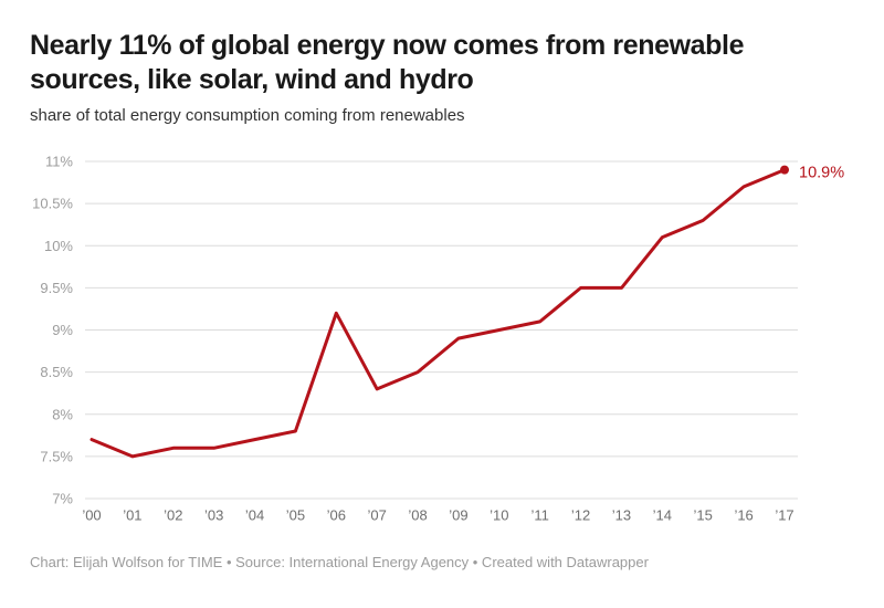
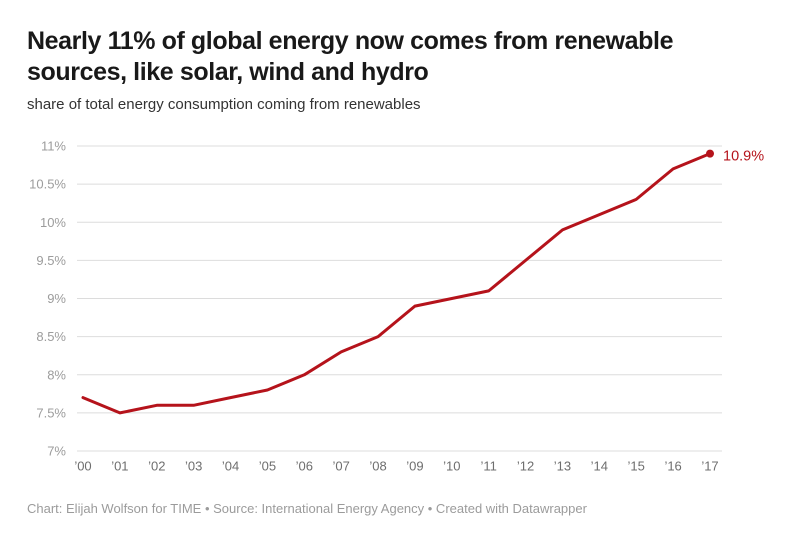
’06: 9.2% -> 8.0%
’13: 9.5% -> 9.9%
